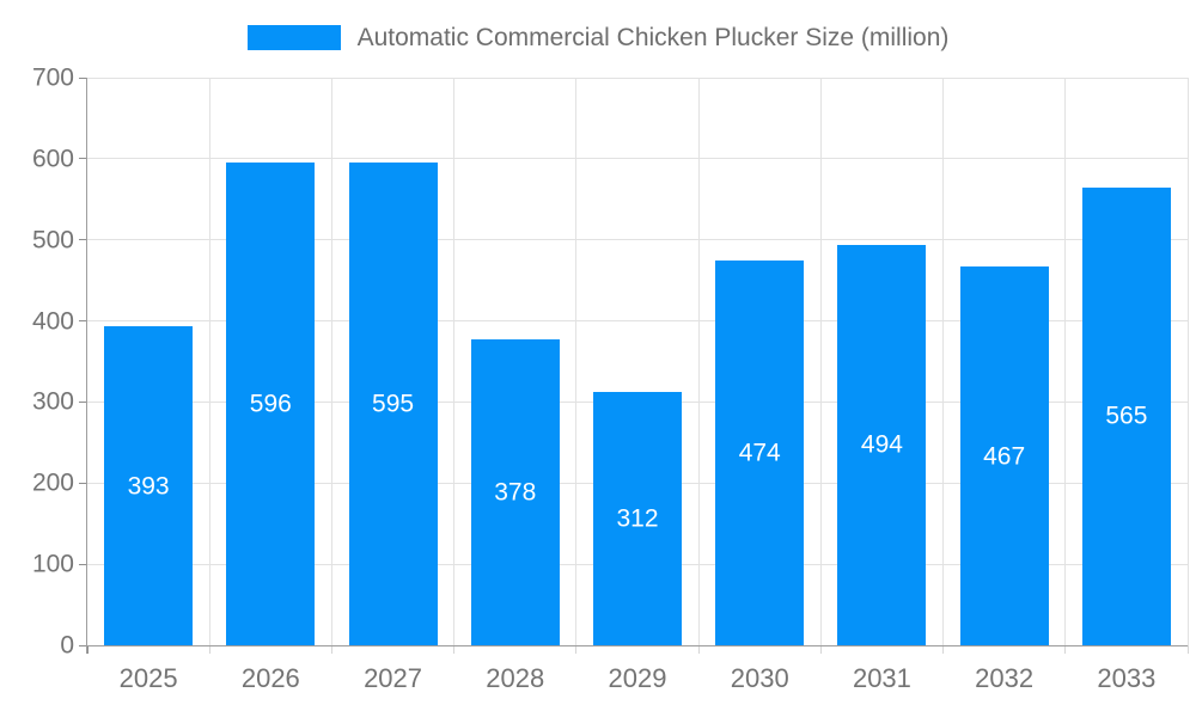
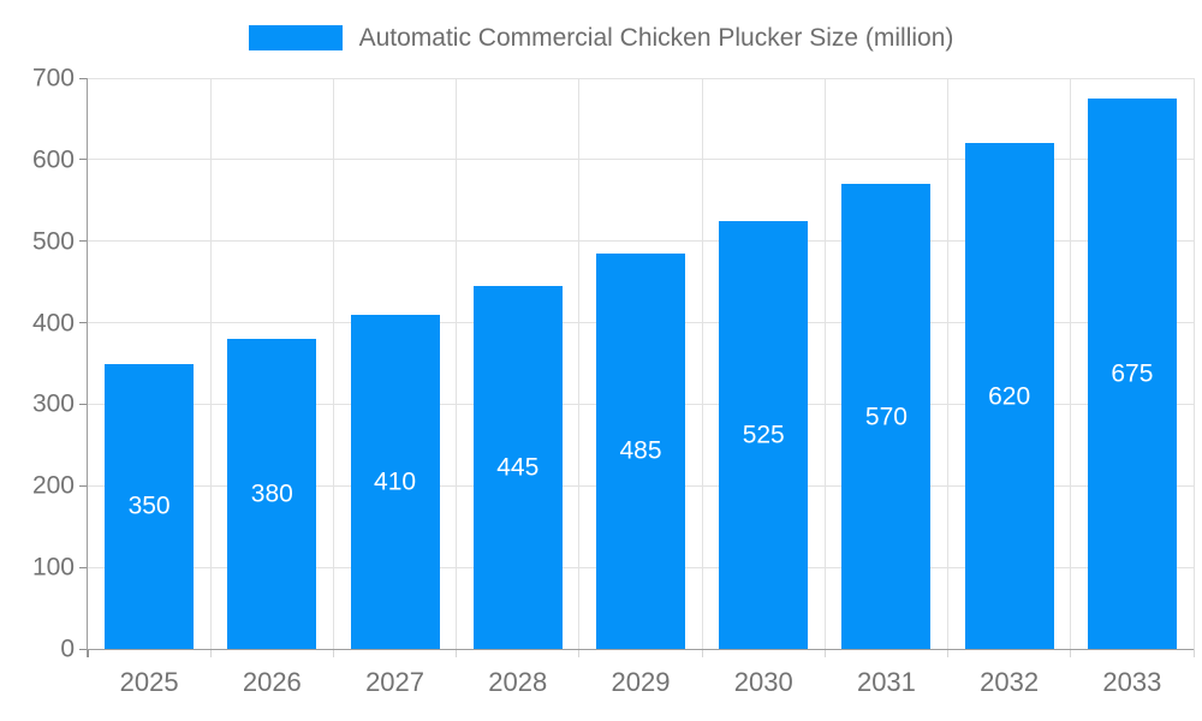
2025: 393 -> 350
2026: 596 -> 380
2027: 595 -> 410
2028: 378 -> 445
2029: 312 -> 485
2030: 474 -> 525
2031: 494 -> 570
2032: 467 -> 620
2033: 565 -> 675
